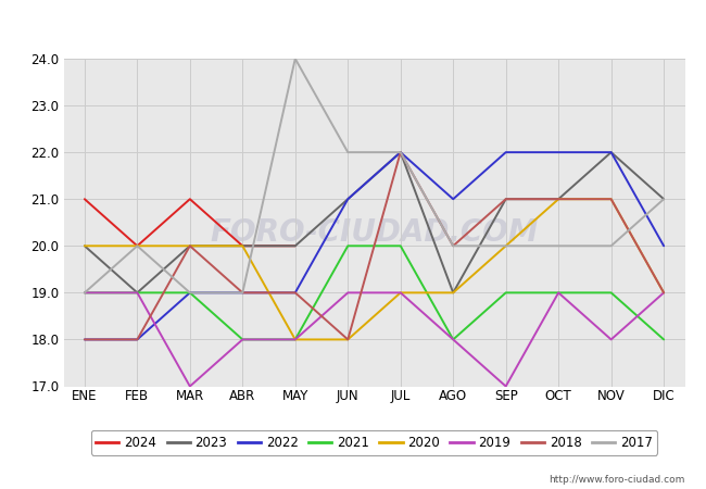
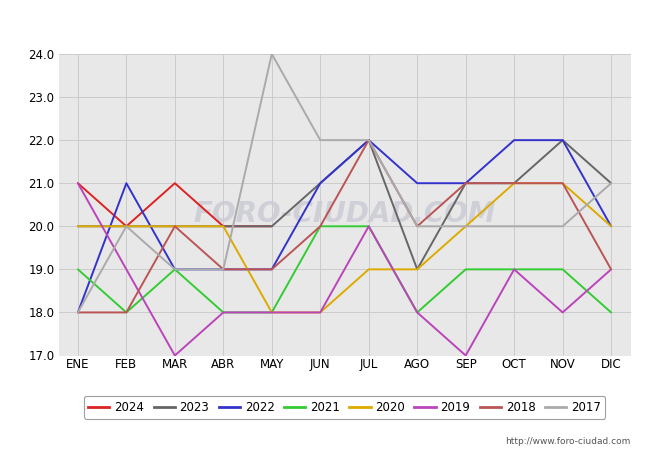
2019/ENE: 19 -> 21
2017/ENE: 19 -> 18
2023/FEB: 19 -> 20
2022/FEB: 18 -> 21
2021/FEB: 19 -> 18
2019/JUN: 19 -> 18
2018/JUN: 18 -> 20
2019/JUL: 19 -> 20
2022/SEP: 22 -> 21
2020/DIC: 19 -> 20
